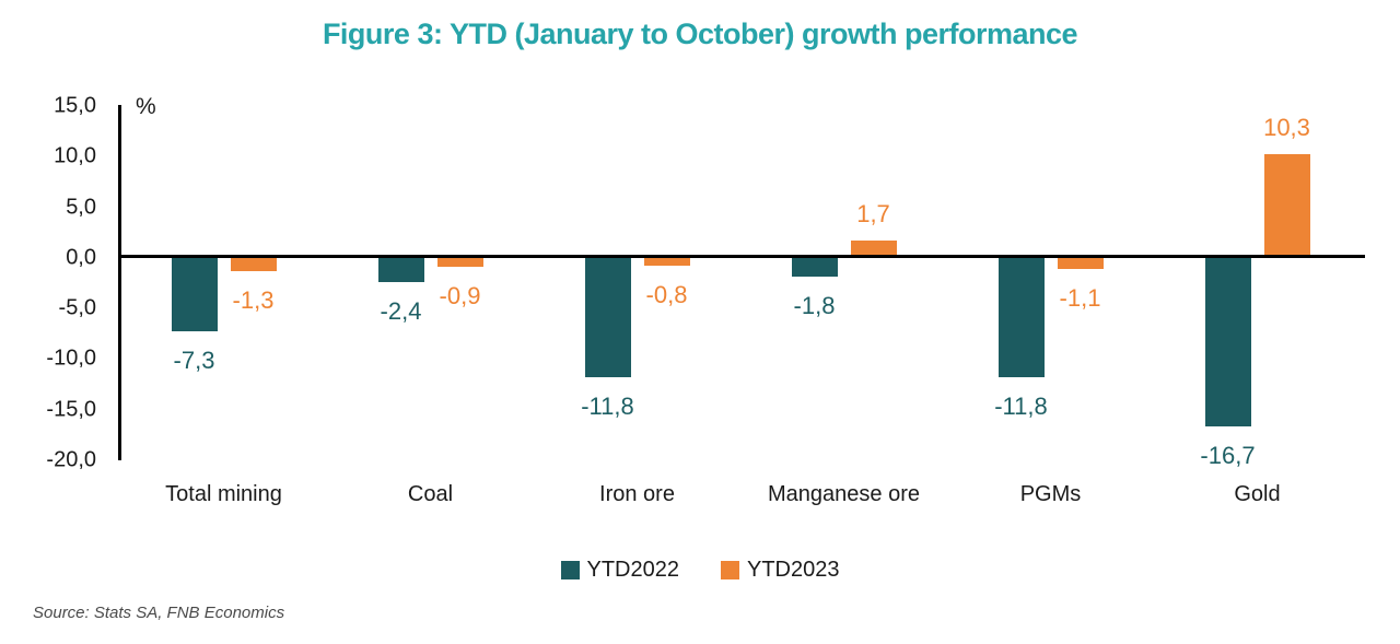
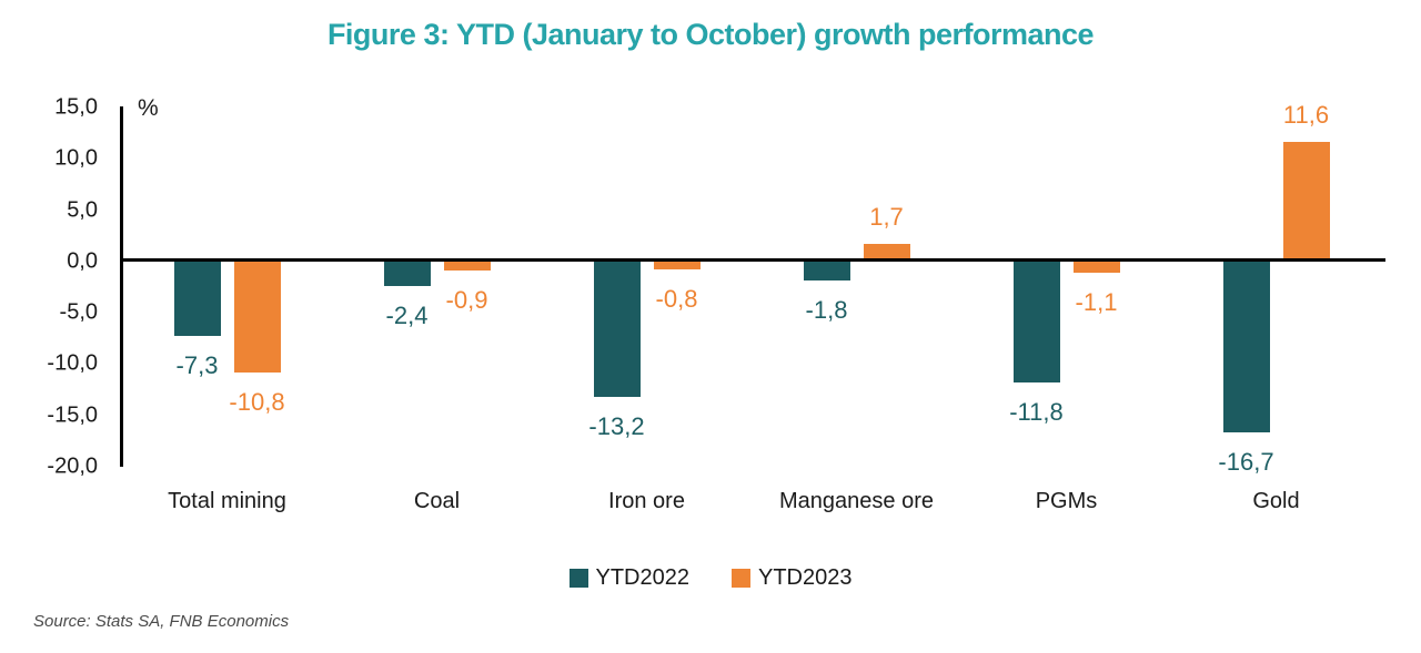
YTD2023/Total mining: -1,3 -> -10,8
YTD2022/Iron ore: -11,8 -> -13,2
YTD2023/Gold: 10,3 -> 11,6
